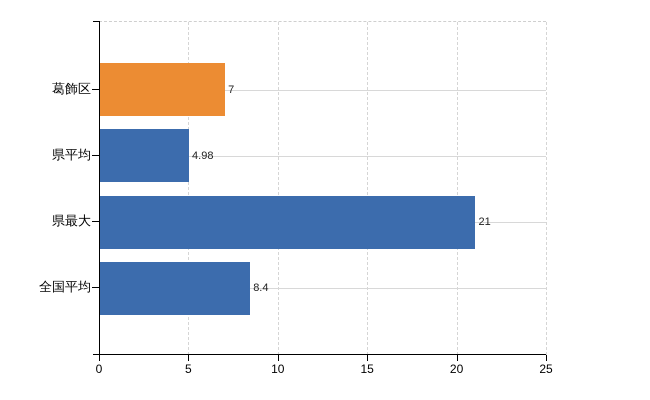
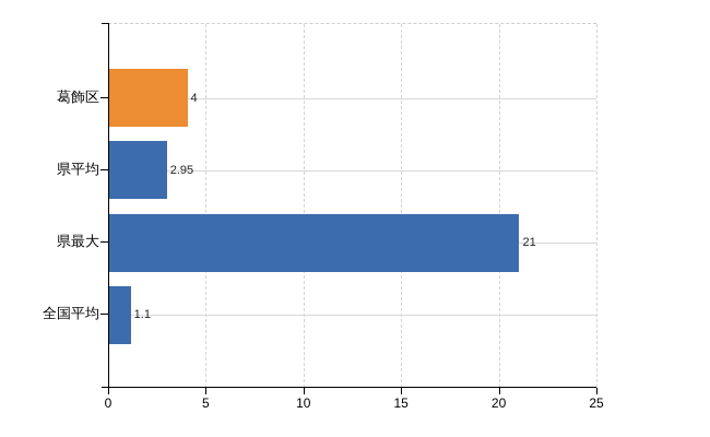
葛飾区: 7 -> 4
県平均: 4.98 -> 2.95
全国平均: 8.4 -> 1.1
